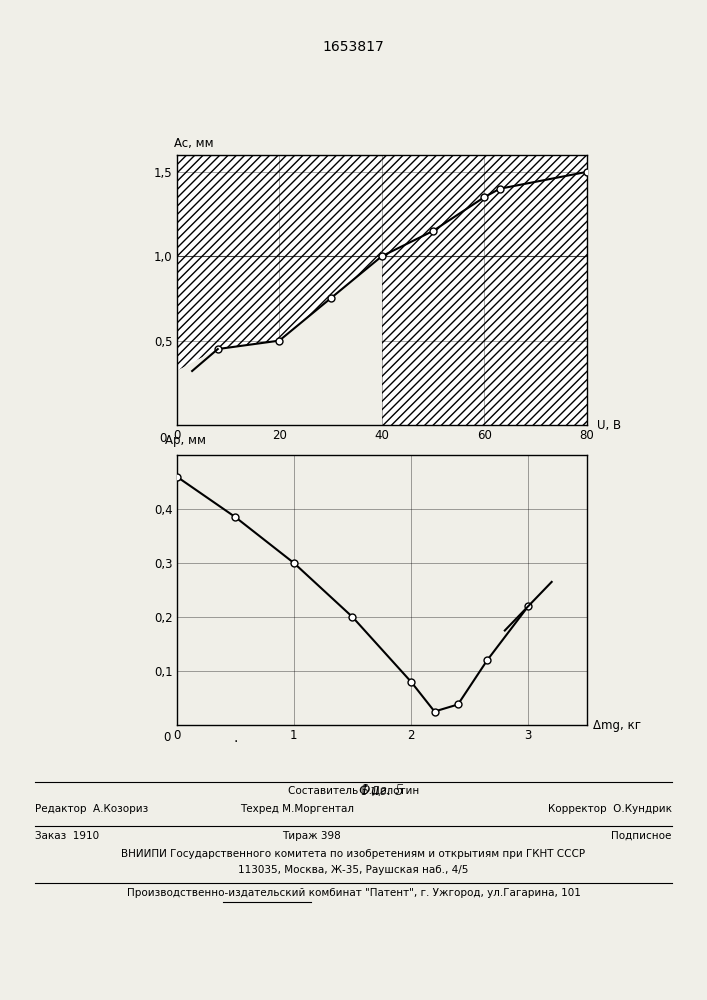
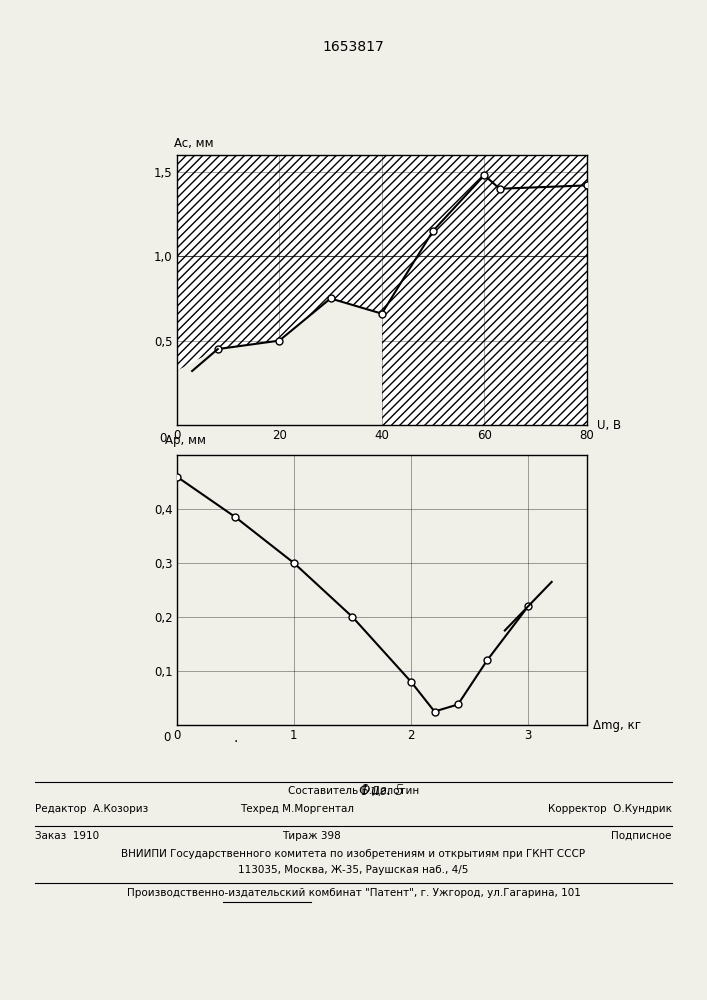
40: 1,00 -> 0,66
60: 1,35 -> 1,48
80: 1,50 -> 1,42
